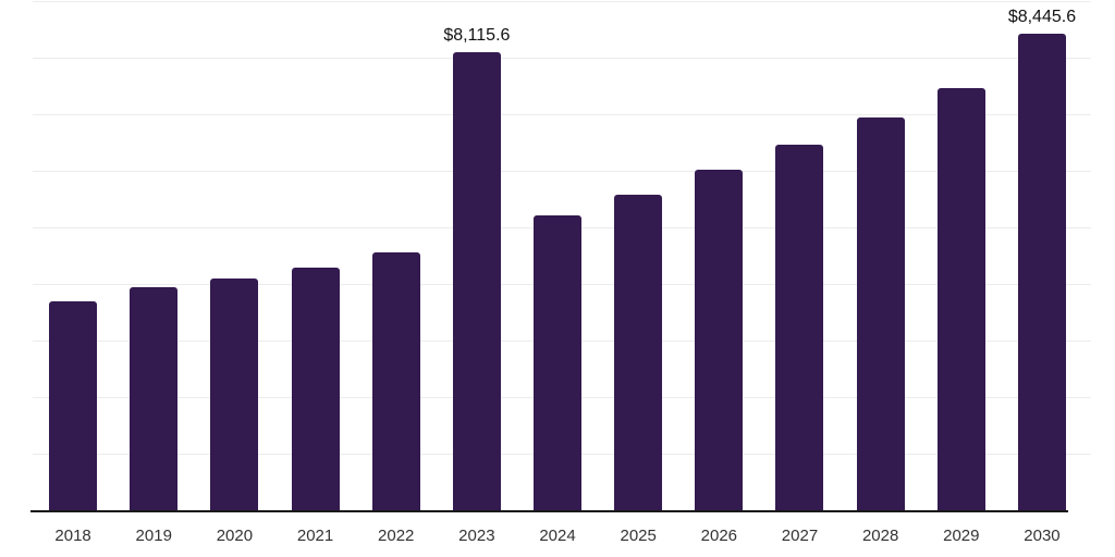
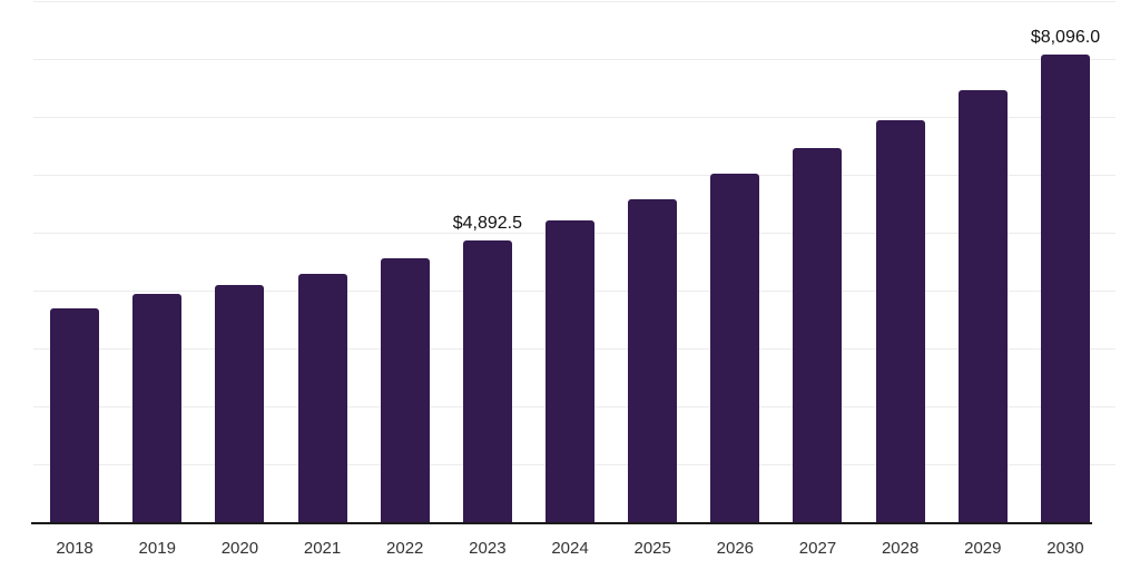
2023: $8,115.6 -> $4,892.5
2030: $8,445.6 -> $8,096.0
